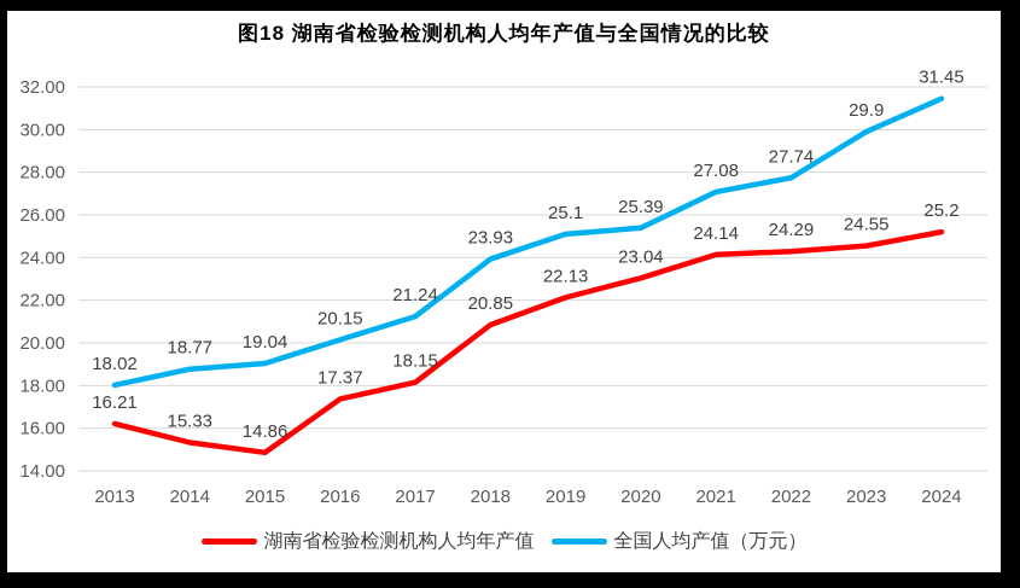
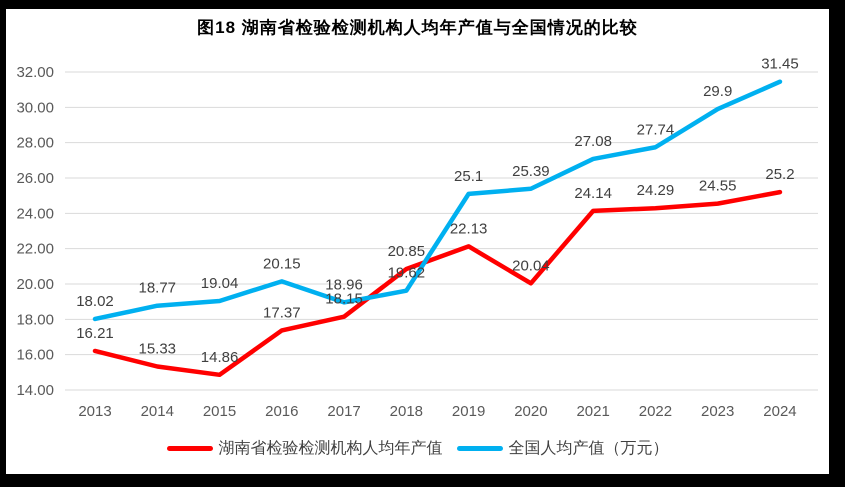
全国人均产值（万元）/2017: 21.24 -> 18.96
全国人均产值（万元）/2018: 23.93 -> 19.62
湖南省检验检测机构人均年产值/2020: 23.04 -> 20.04
